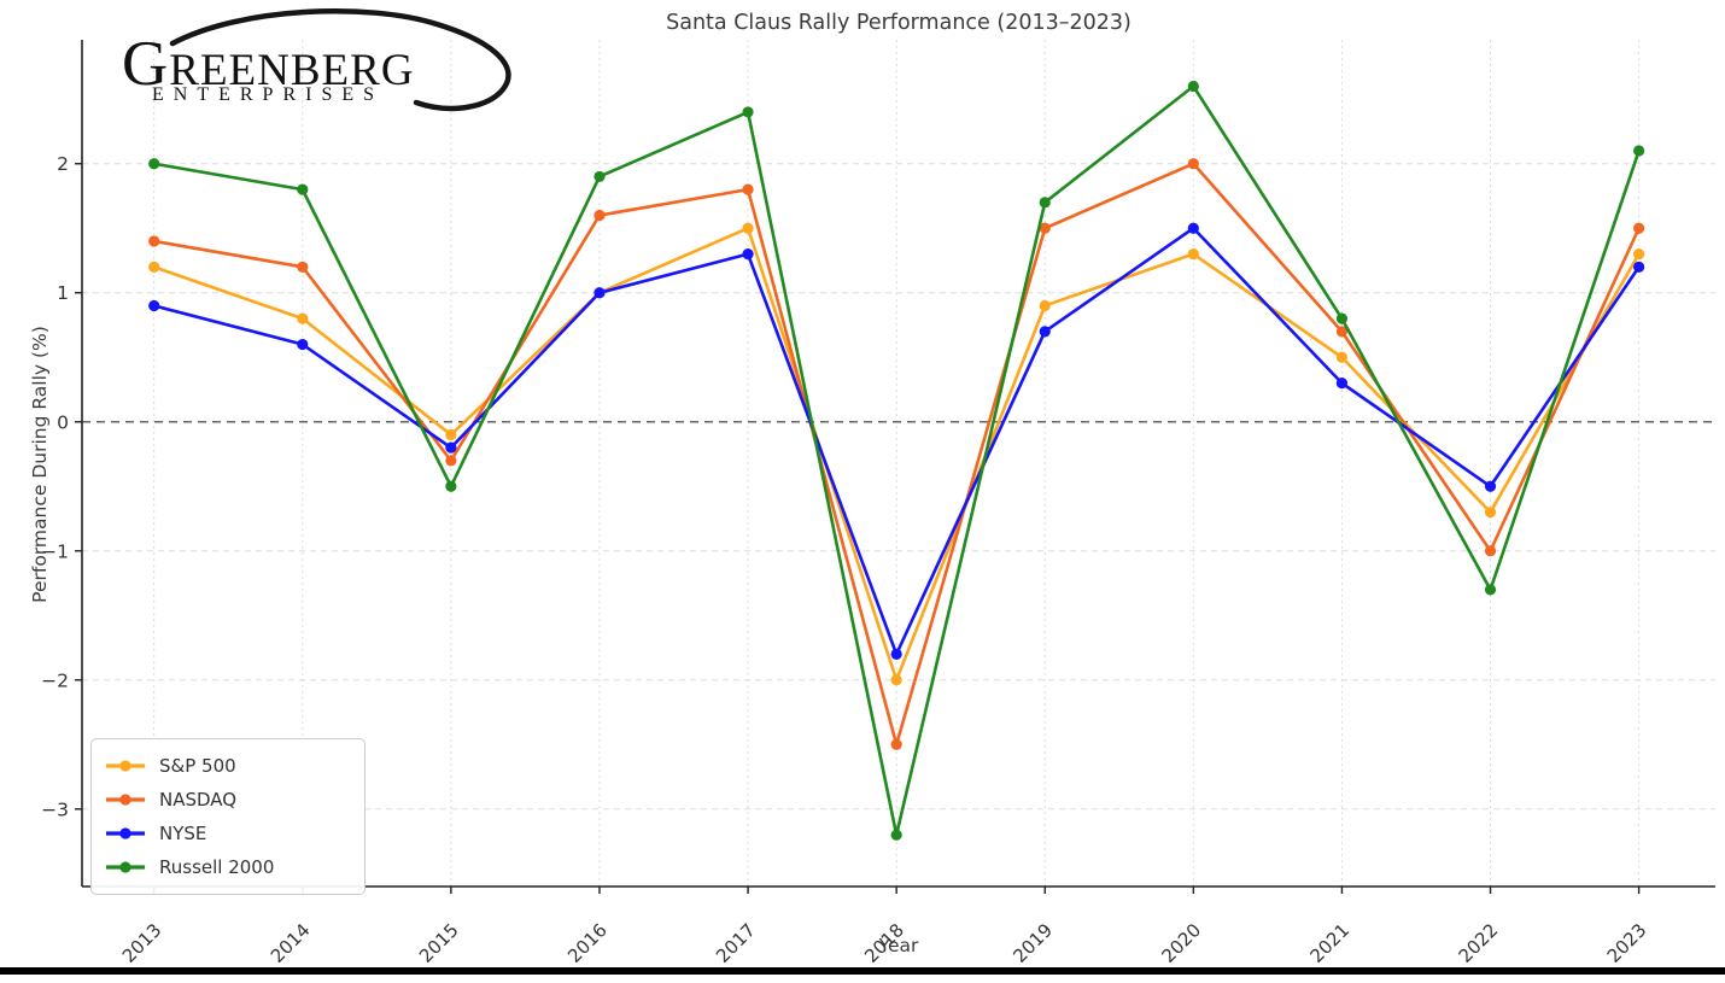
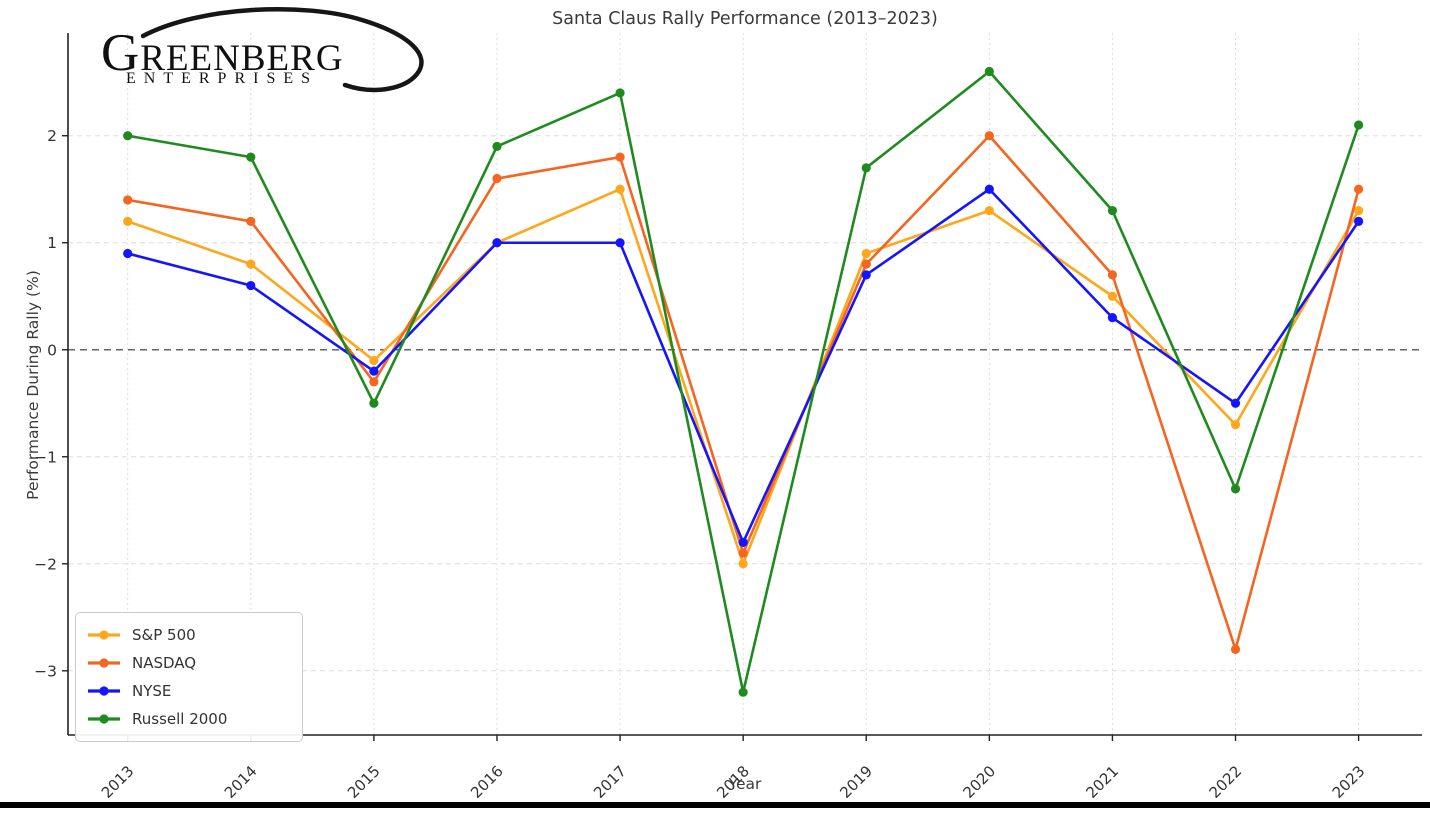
NYSE/2017: 1.3 -> 1.0
NASDAQ/2018: -2.5 -> -1.9
NASDAQ/2019: 1.5 -> 0.8
Russell 2000/2021: 0.8 -> 1.3
NASDAQ/2022: -1.0 -> -2.8
